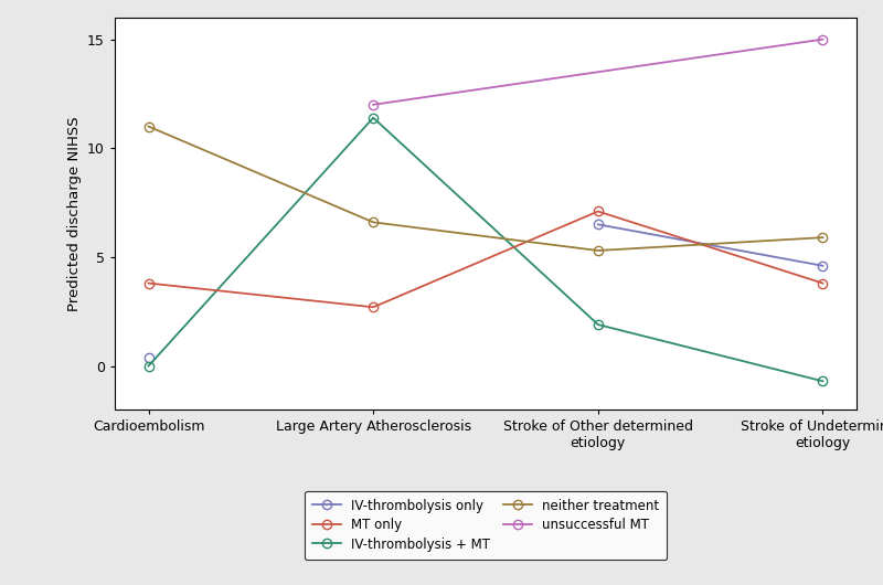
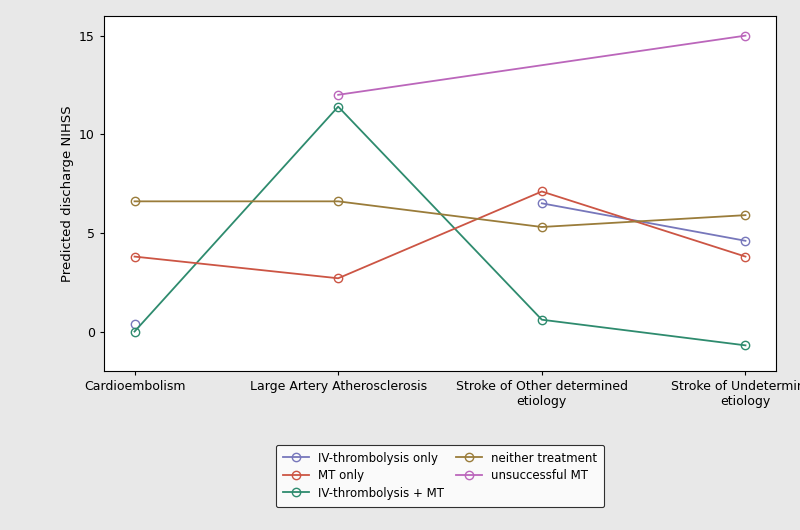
neither treatment/Cardioembolism: 11.0 -> 6.6
IV-thrombolysis + MT/Stroke of Other determined etiology: 1.9 -> 0.6
